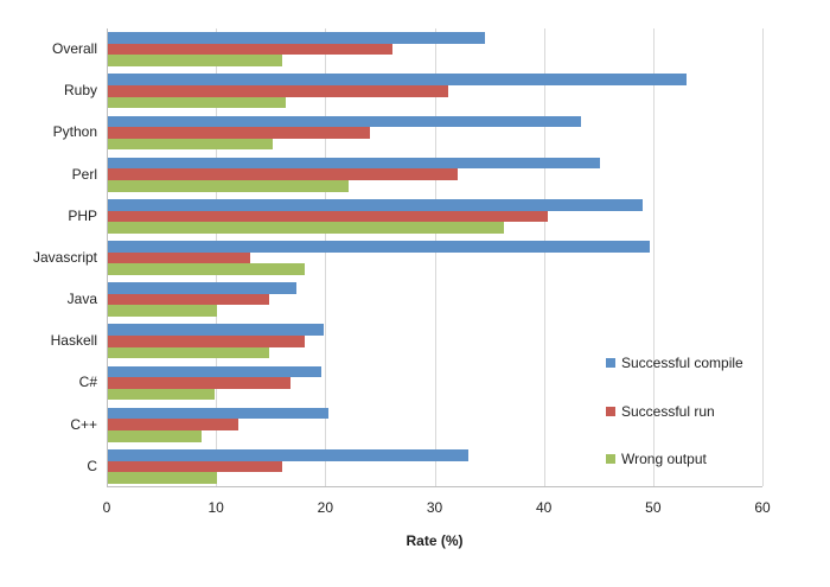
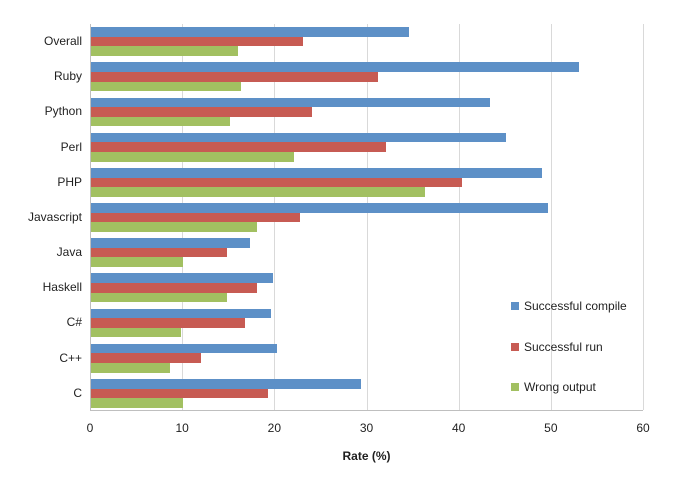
Successful run/Overall: 26 -> 23
Successful run/Javascript: 13 -> 23
Successful compile/C: 33 -> 29
Successful run/C: 16 -> 19
